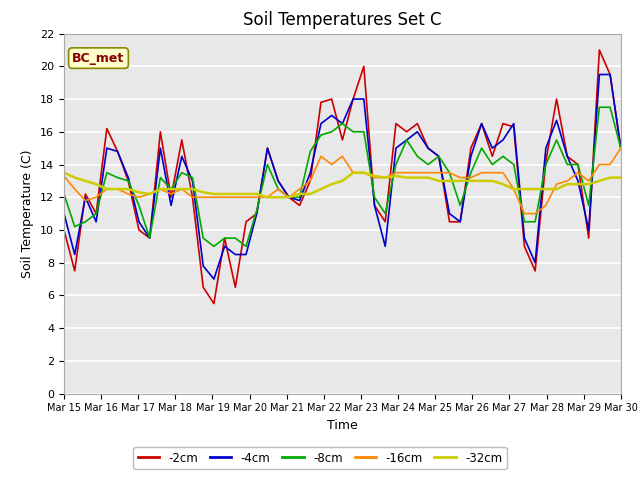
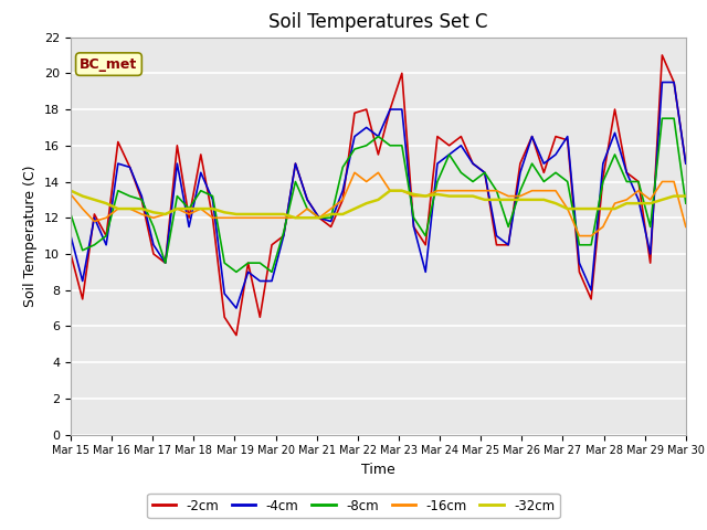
-8cm/Mar 30: 15.0 -> 12.8
-16cm/Mar 30: 15.0 -> 11.5
